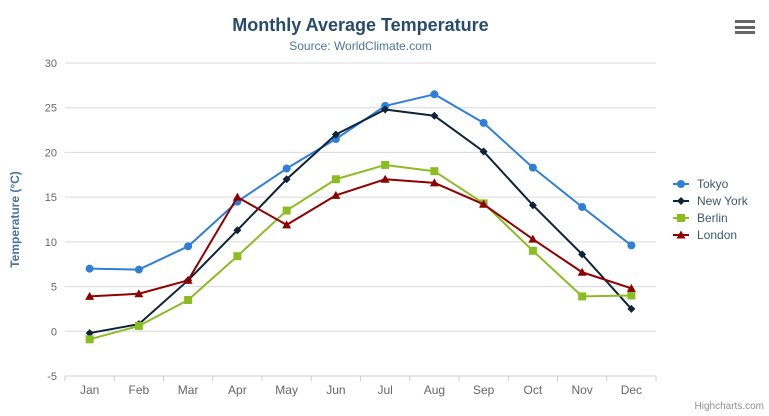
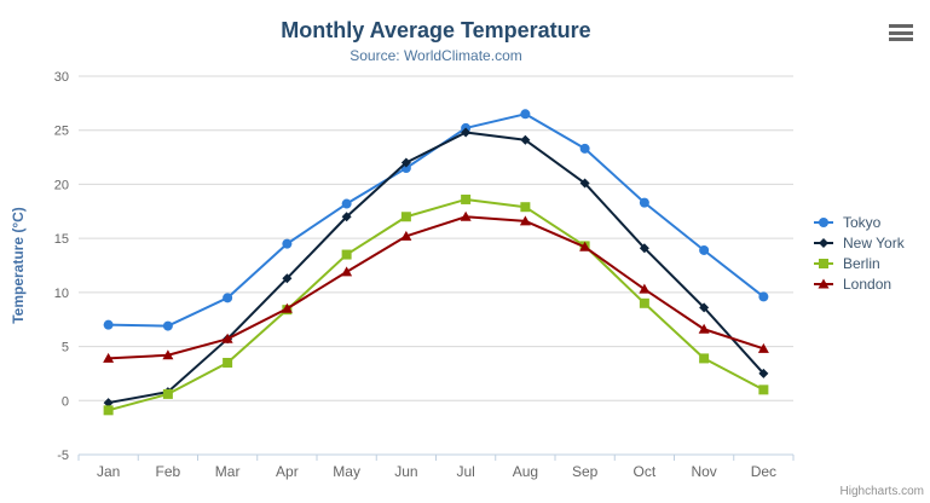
London/Apr: 15 -> 8
Berlin/Dec: 4 -> 1
